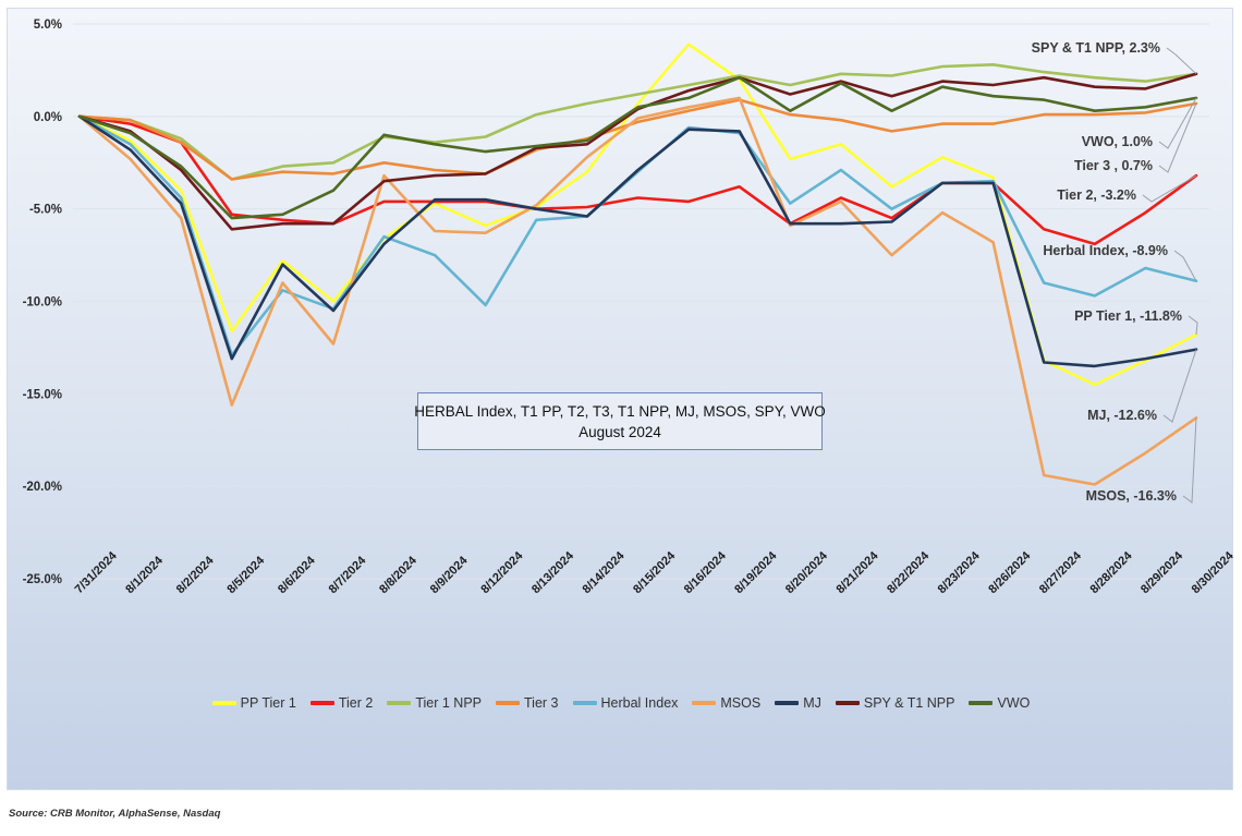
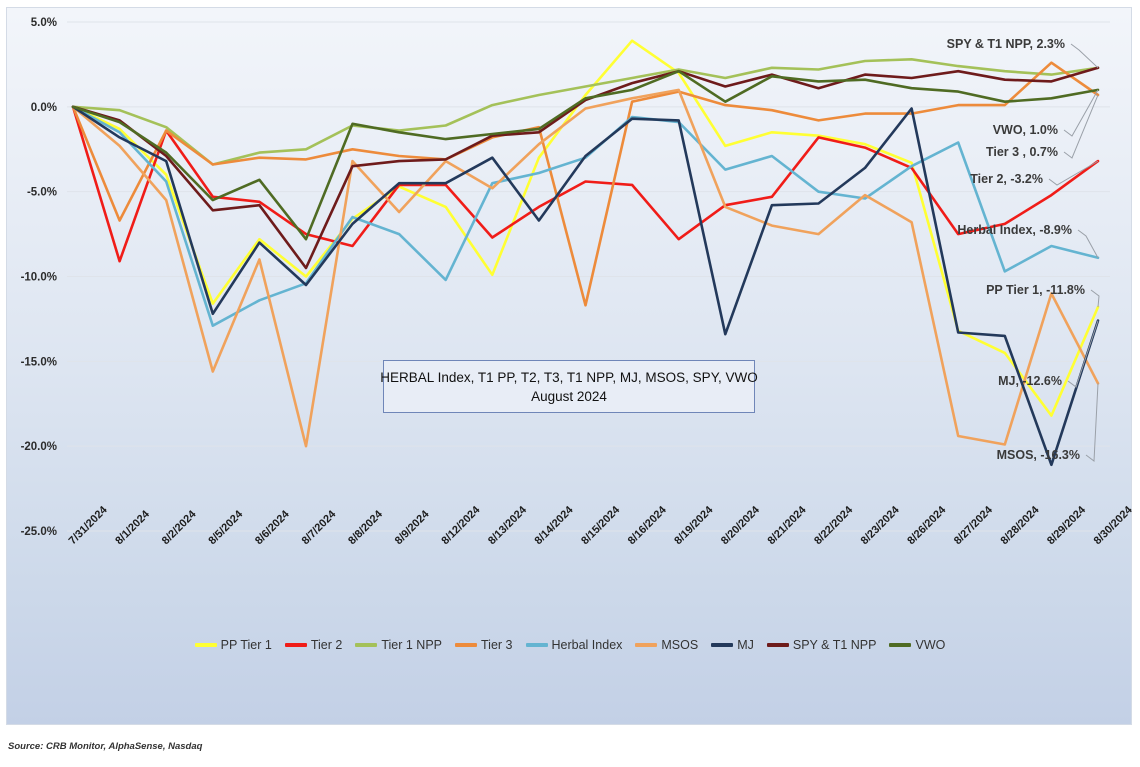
Tier 2/8/1/2024: -0.4% -> -9.1%
Tier 3/8/1/2024: -0.2% -> -6.7%
MJ/8/2/2024: -4.7% -> -3.2%
MJ/8/5/2024: -13.1% -> -12.2%
Herbal Index/8/6/2024: -9.4% -> -11.4%
VWO/8/6/2024: -5.3% -> -4.3%
Tier 2/8/7/2024: -5.8% -> -7.5%
MSOS/8/7/2024: -12.3% -> -20.0%
SPY & T1 NPP/8/7/2024: -5.8% -> -9.5%
VWO/8/7/2024: -4.0% -> -7.8%
Tier 2/8/8/2024: -4.6% -> -8.2%
MSOS/8/12/2024: -6.3% -> -3.2%
PP Tier 1/8/13/2024: -4.9% -> -9.9%
Tier 2/8/13/2024: -5.0% -> -7.7%
Herbal Index/8/13/2024: -5.6% -> -4.5%
MJ/8/13/2024: -5.0% -> -3.0%
Tier 2/8/14/2024: -4.9% -> -5.9%
Herbal Index/8/14/2024: -5.4% -> -3.9%
MJ/8/14/2024: -5.4% -> -6.7%
Tier 3/8/15/2024: -0.3% -> -11.7%
Tier 2/8/19/2024: -3.8% -> -7.8%
Herbal Index/8/20/2024: -4.7% -> -3.7%
MJ/8/20/2024: -5.8% -> -13.4%
Tier 2/8/21/2024: -4.4% -> -5.3%
MSOS/8/21/2024: -4.6% -> -7.0%
PP Tier 1/8/22/2024: -3.8% -> -1.7%
Tier 2/8/22/2024: -5.5% -> -1.8%
VWO/8/22/2024: 0.3% -> 1.5%
Tier 2/8/23/2024: -3.6% -> -2.4%
Herbal Index/8/23/2024: -3.6% -> -5.4%
MJ/8/26/2024: -3.6% -> -0.1%
Tier 2/8/27/2024: -6.1% -> -7.5%
Herbal Index/8/27/2024: -9.0% -> -2.1%
PP Tier 1/8/29/2024: -13.2% -> -18.2%
Tier 3/8/29/2024: 0.2% -> 2.6%
MSOS/8/29/2024: -18.2% -> -11.0%
MJ/8/29/2024: -13.1% -> -21.1%
